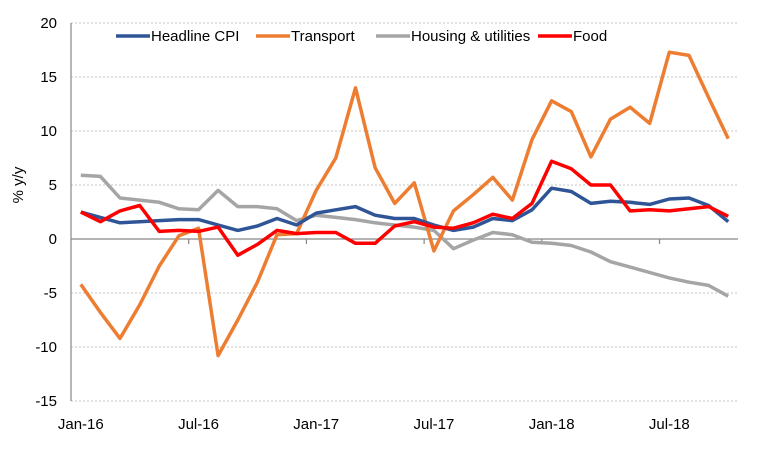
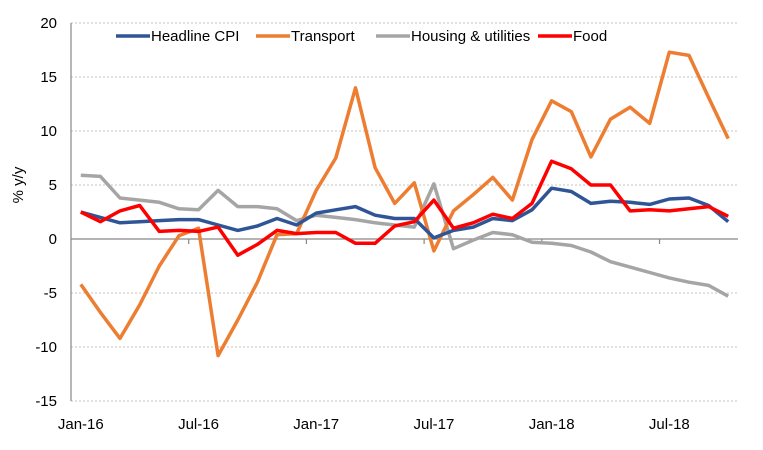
Headline CPI/Jul-17: 1.3 -> 0.1
Housing & utilities/Jul-17: 0.8 -> 5.1
Food/Jul-17: 1.1 -> 3.6
